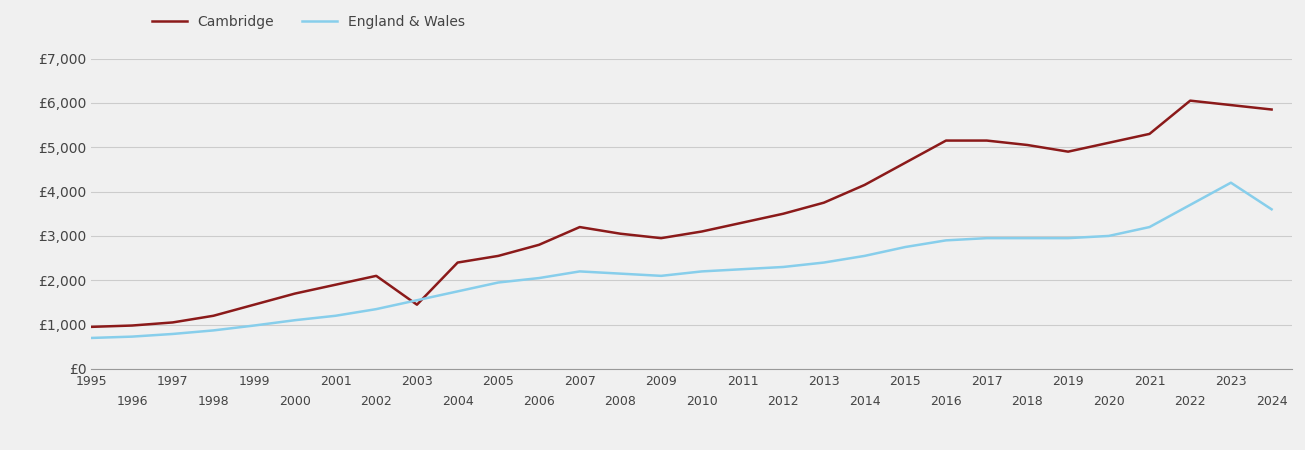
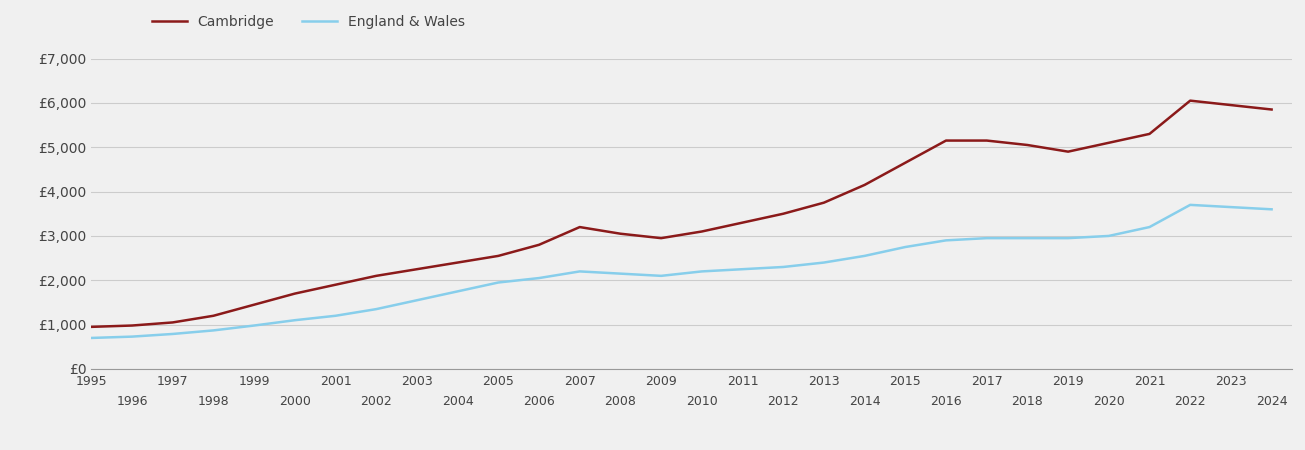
Cambridge/2003: £1,450 -> £2,250
England & Wales/2023: £4,200 -> £3,650
